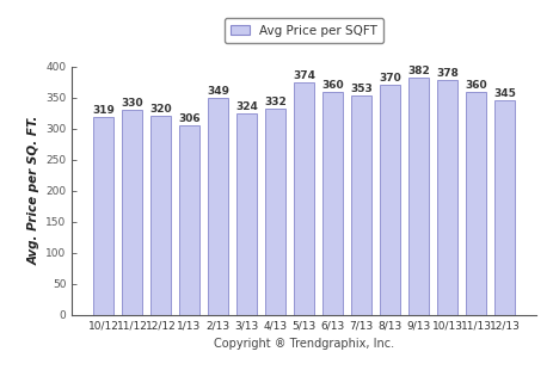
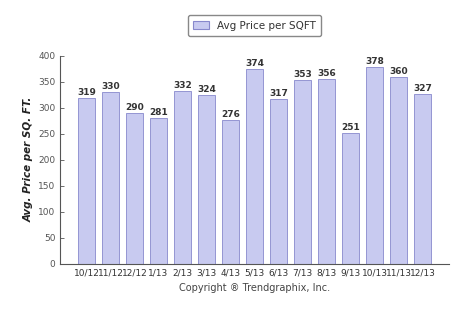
12/12: 320 -> 290
1/13: 306 -> 281
2/13: 349 -> 332
4/13: 332 -> 276
6/13: 360 -> 317
8/13: 370 -> 356
9/13: 382 -> 251
12/13: 345 -> 327
